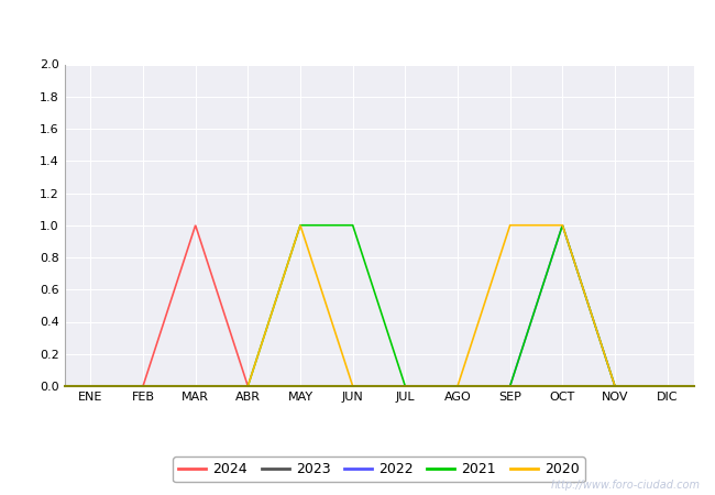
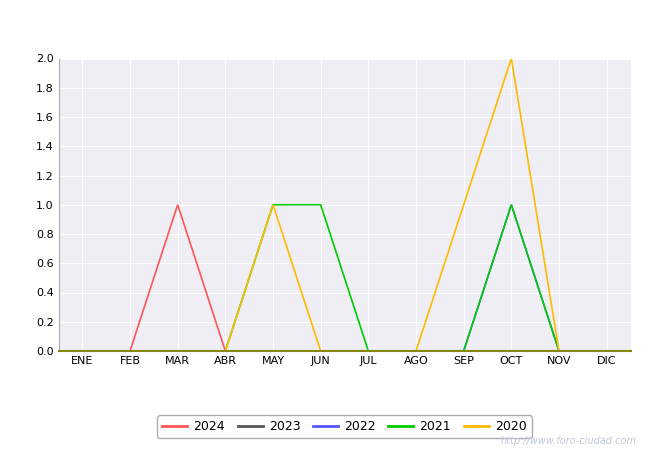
2020/OCT: 1 -> 2
